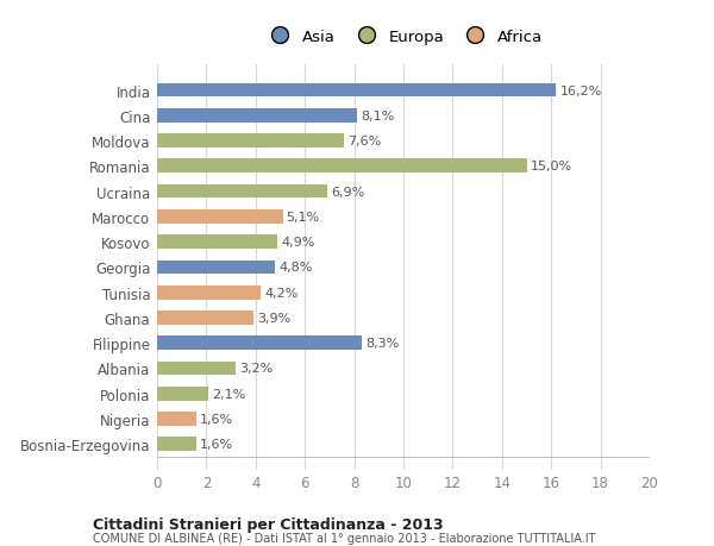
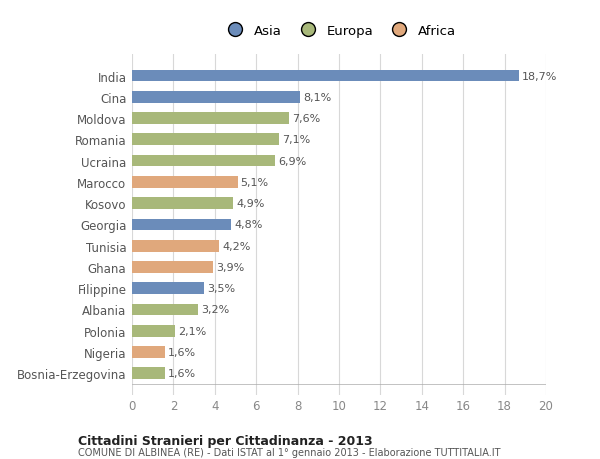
India: 16,2% -> 18,7%
Romania: 15,0% -> 7,1%
Filippine: 8,3% -> 3,5%
